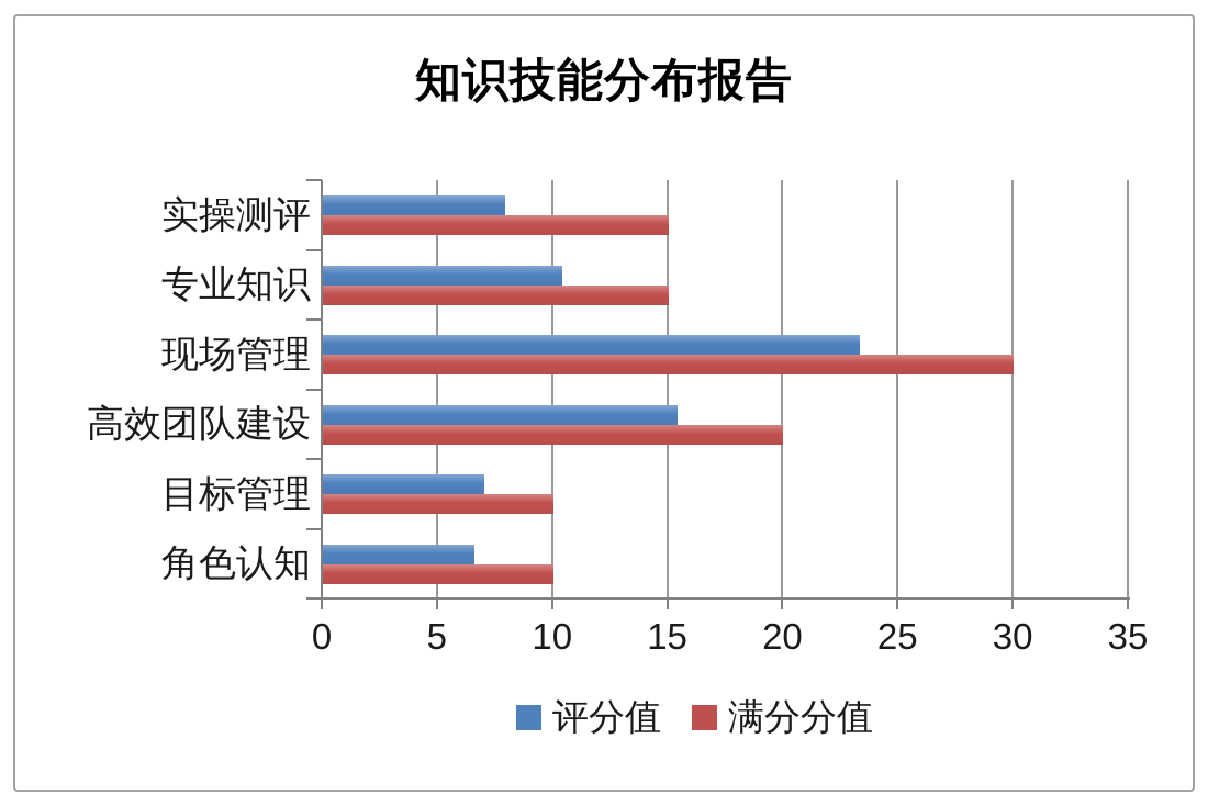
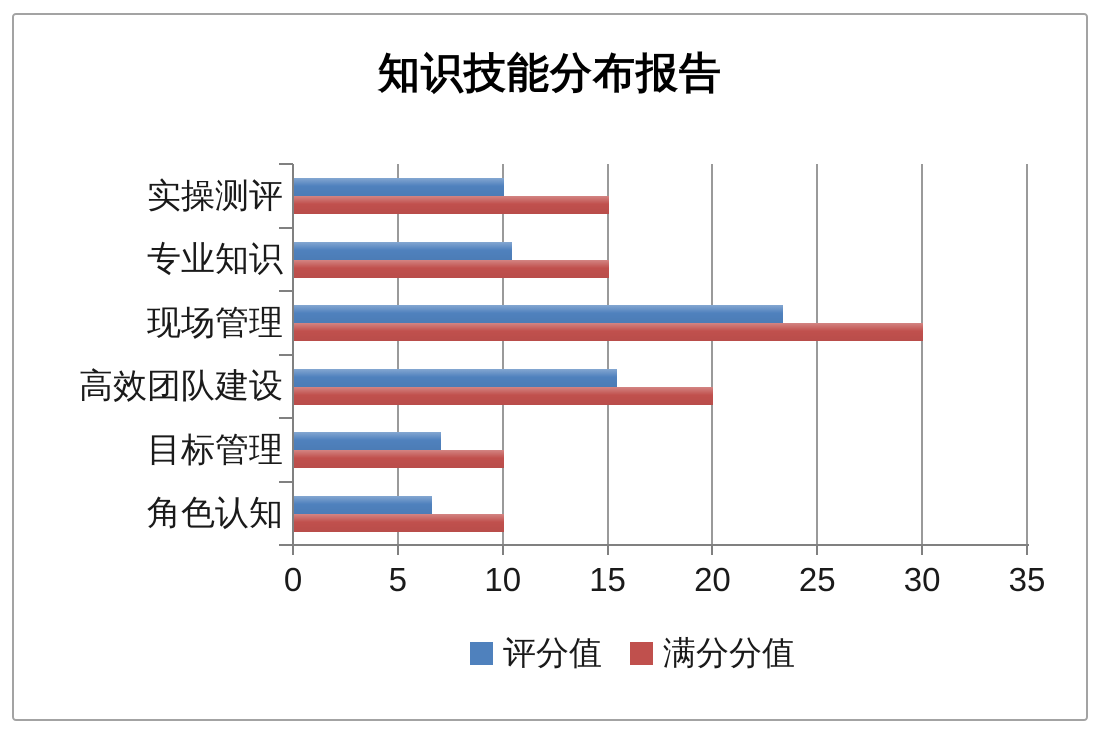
评分值/实操测评: 7.9 -> 10.0
